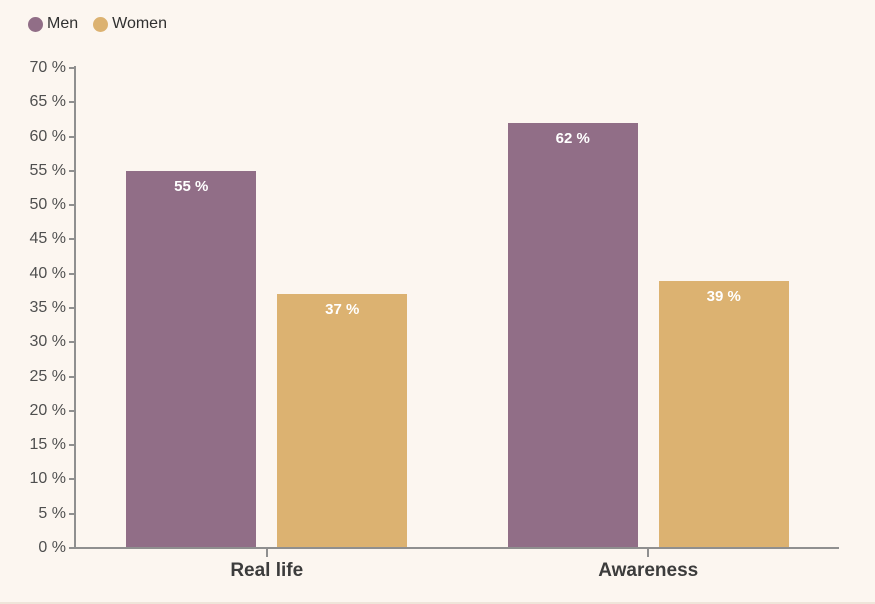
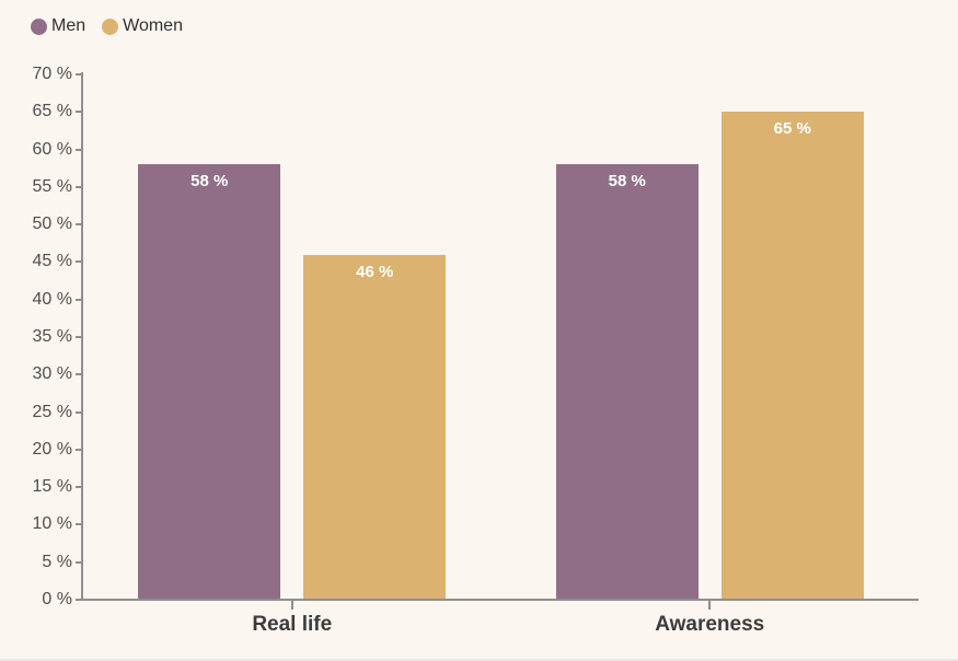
Men/Real life: 55 -> 58
Women/Real life: 37 -> 46
Men/Awareness: 62 -> 58
Women/Awareness: 39 -> 65
